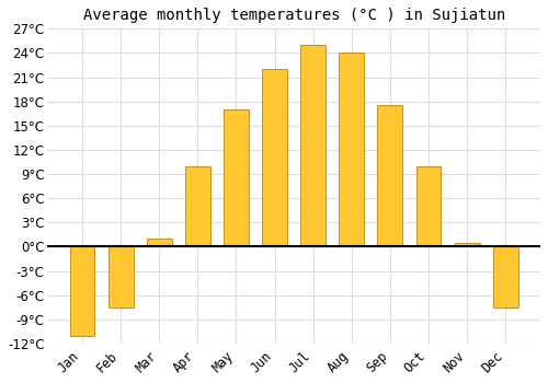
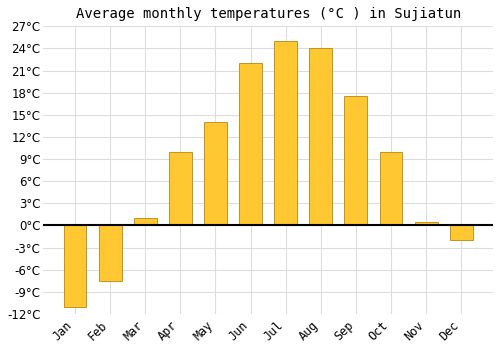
May: 17.0°C -> 14.0°C
Dec: -7.5°C -> -2.0°C
